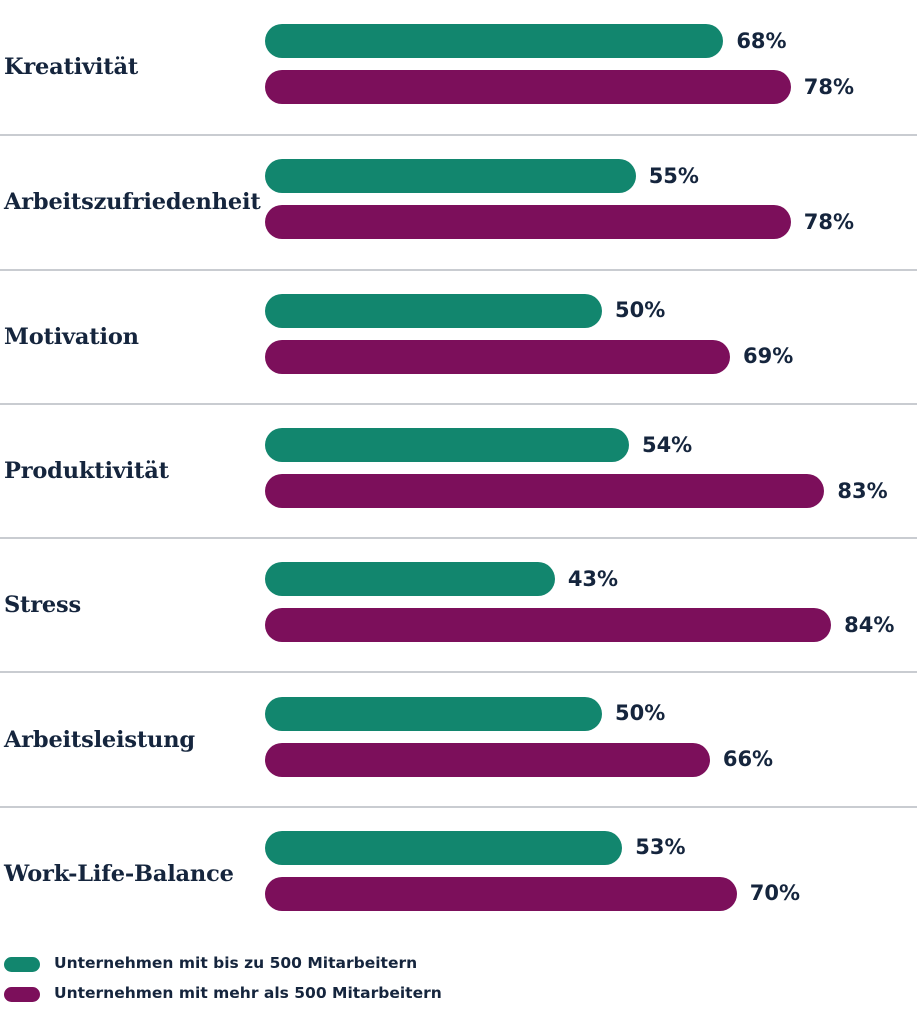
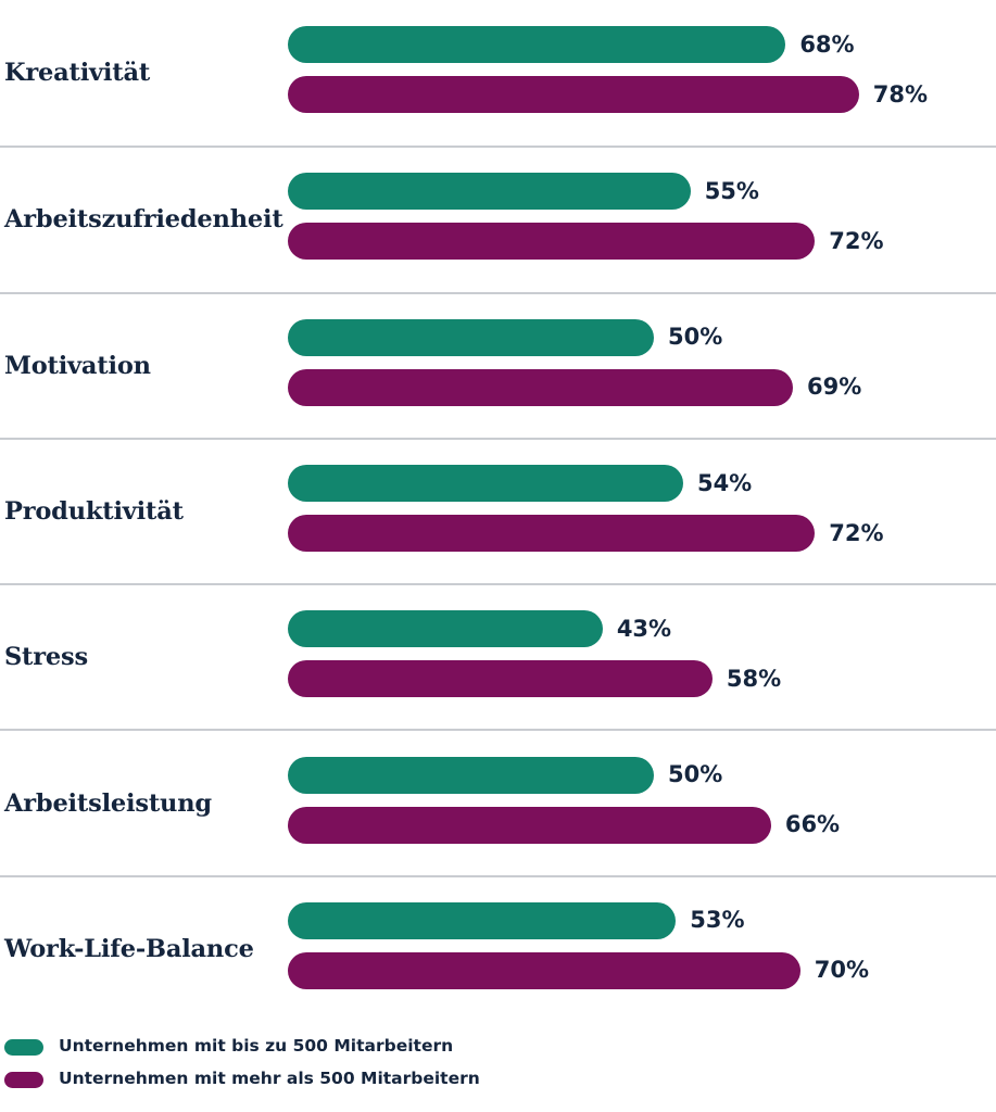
Unternehmen mit mehr als 500 Mitarbeitern/Arbeitszufriedenheit: 78% -> 72%
Unternehmen mit mehr als 500 Mitarbeitern/Produktivität: 83% -> 72%
Unternehmen mit mehr als 500 Mitarbeitern/Stress: 84% -> 58%
